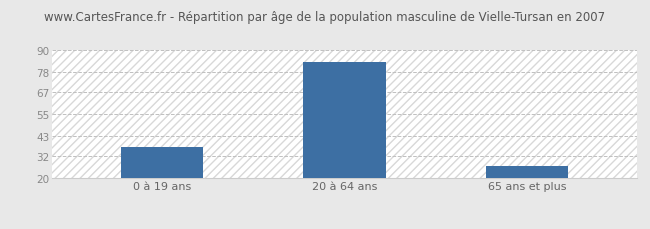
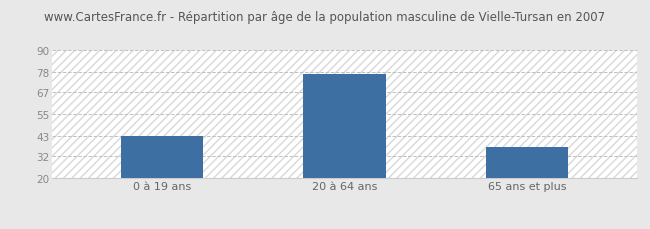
0 à 19 ans: 37 -> 43
20 à 64 ans: 83 -> 77
65 ans et plus: 27 -> 37
